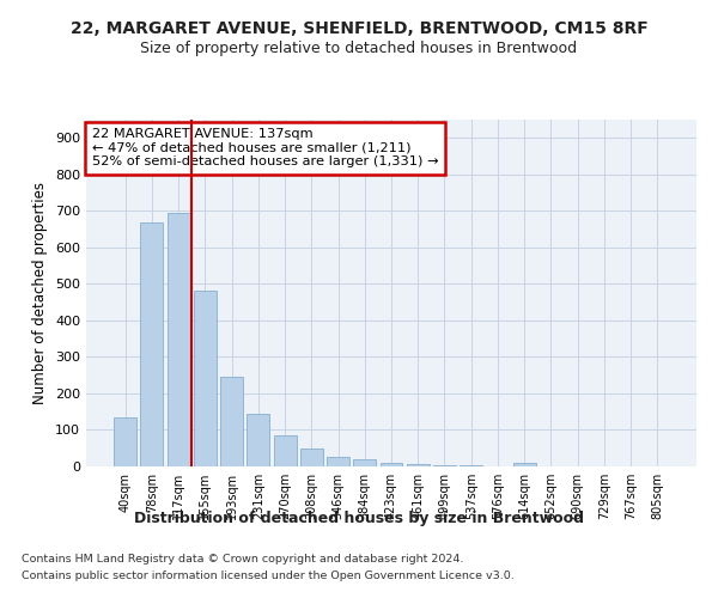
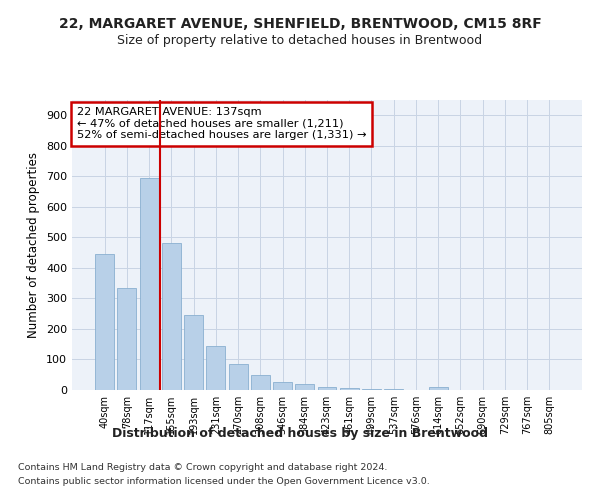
40sqm: 135 -> 445
78sqm: 667 -> 335
